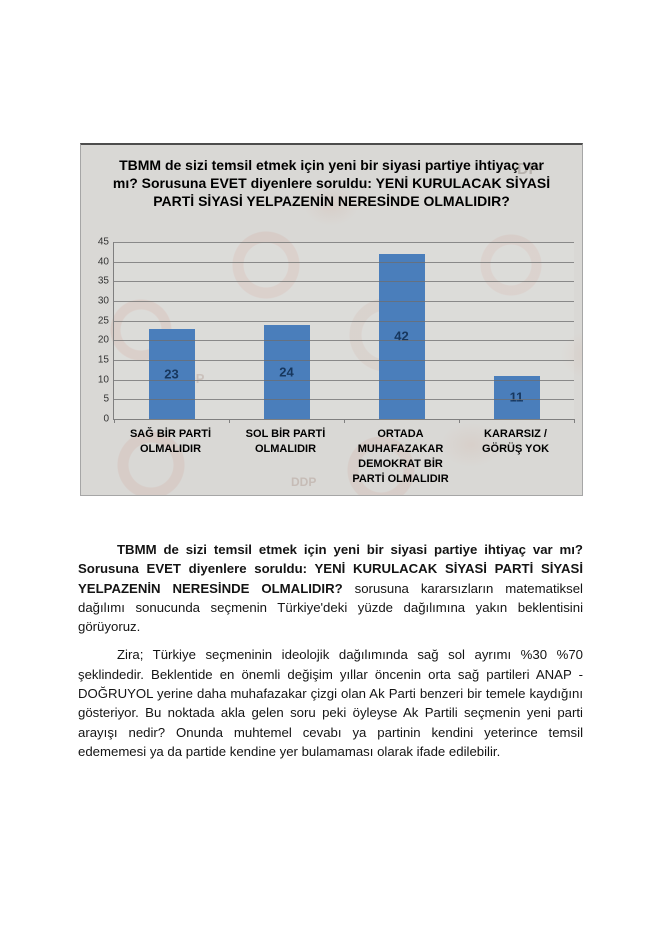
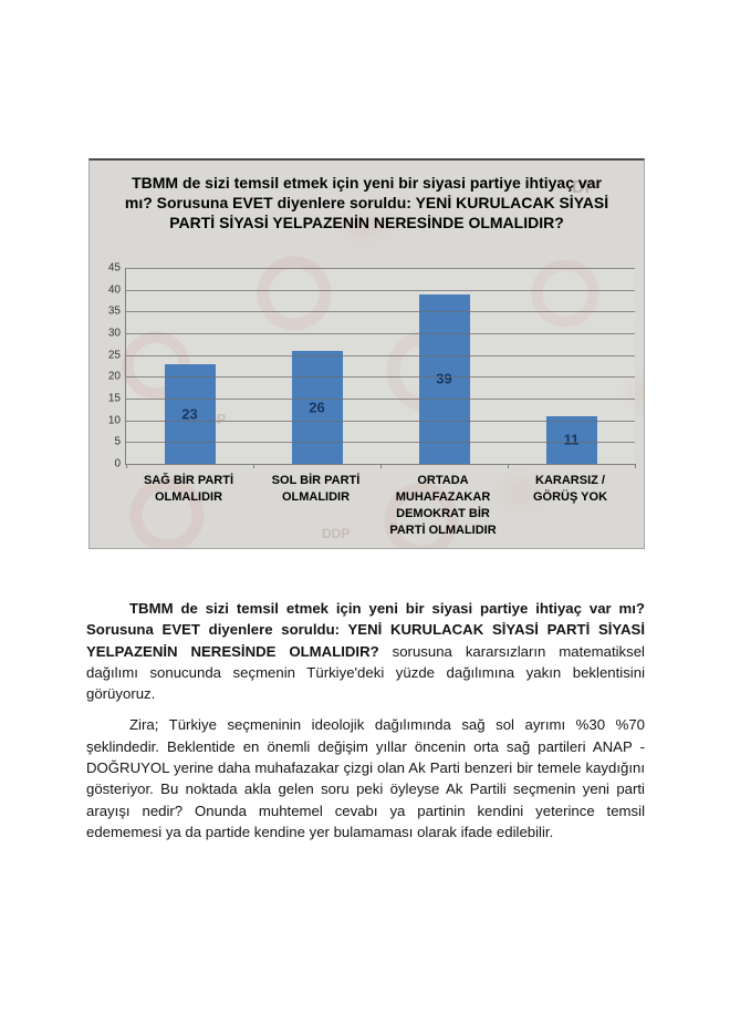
SOL BİR PARTİ OLMALIDIR: 24 -> 26
ORTADA MUHAFAZAKAR DEMOKRAT BİR PARTİ OLMALIDIR: 42 -> 39
